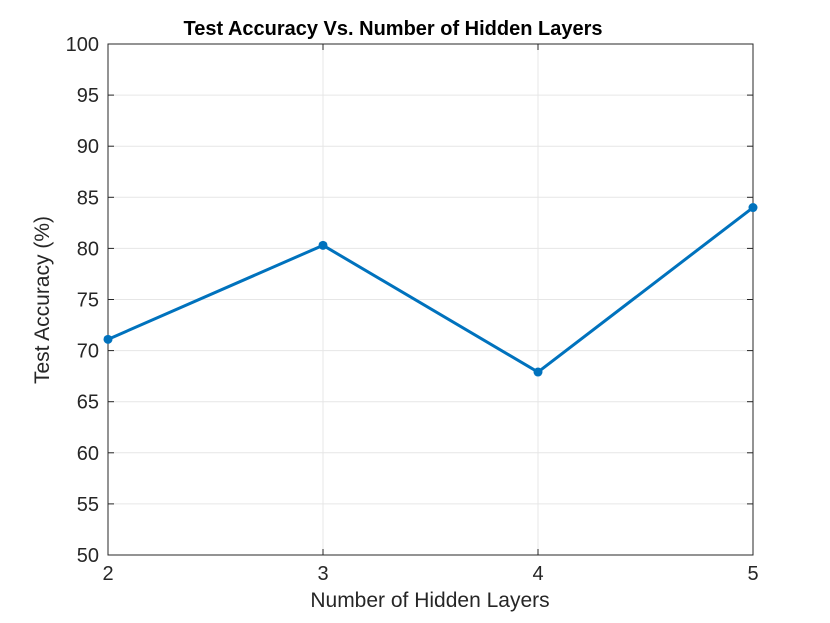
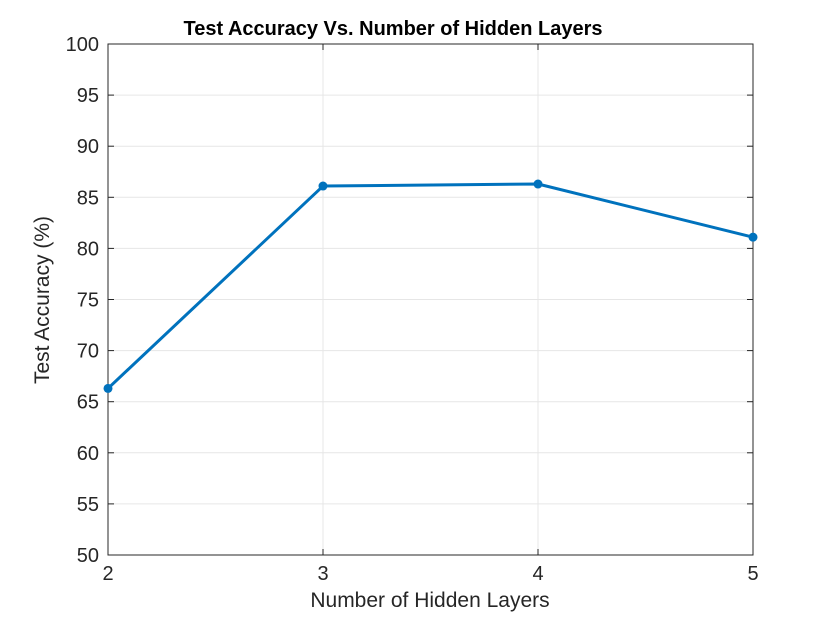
2: 71.1 -> 66.3
3: 80.3 -> 86.1
4: 67.9 -> 86.3
5: 84.0 -> 81.1
